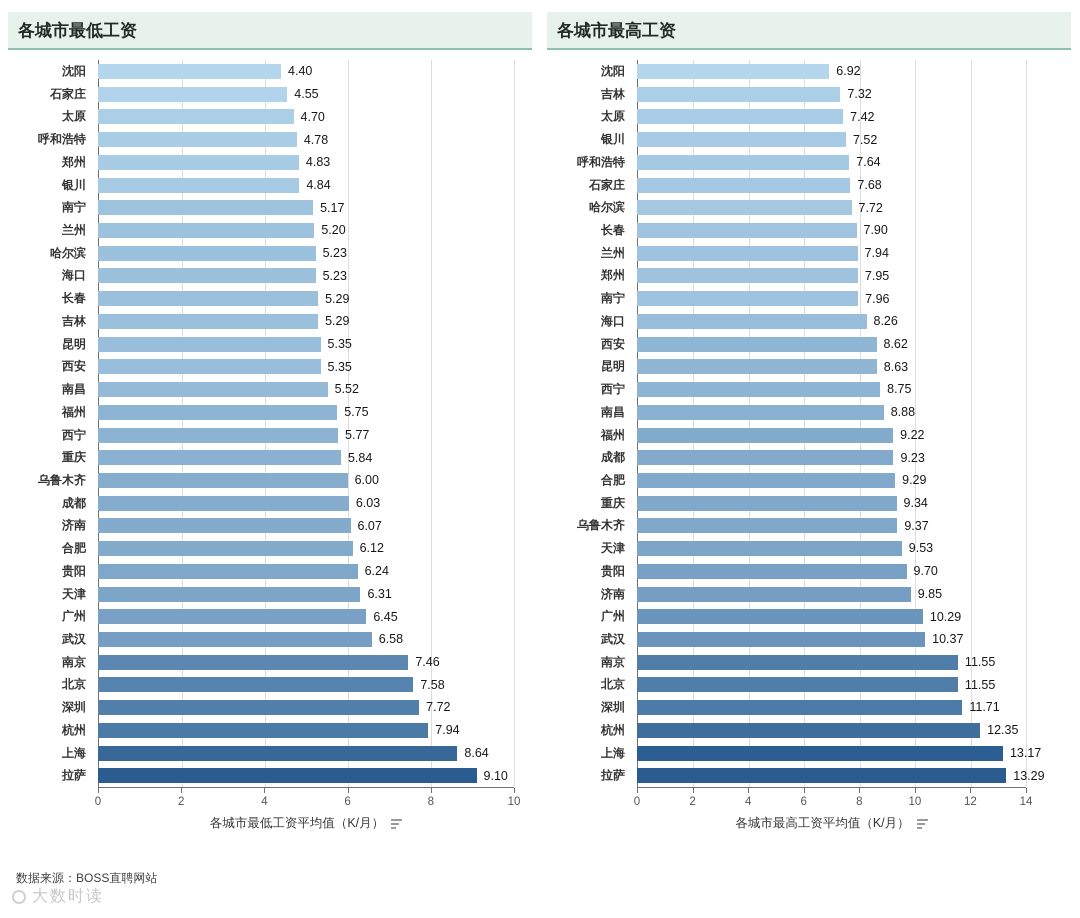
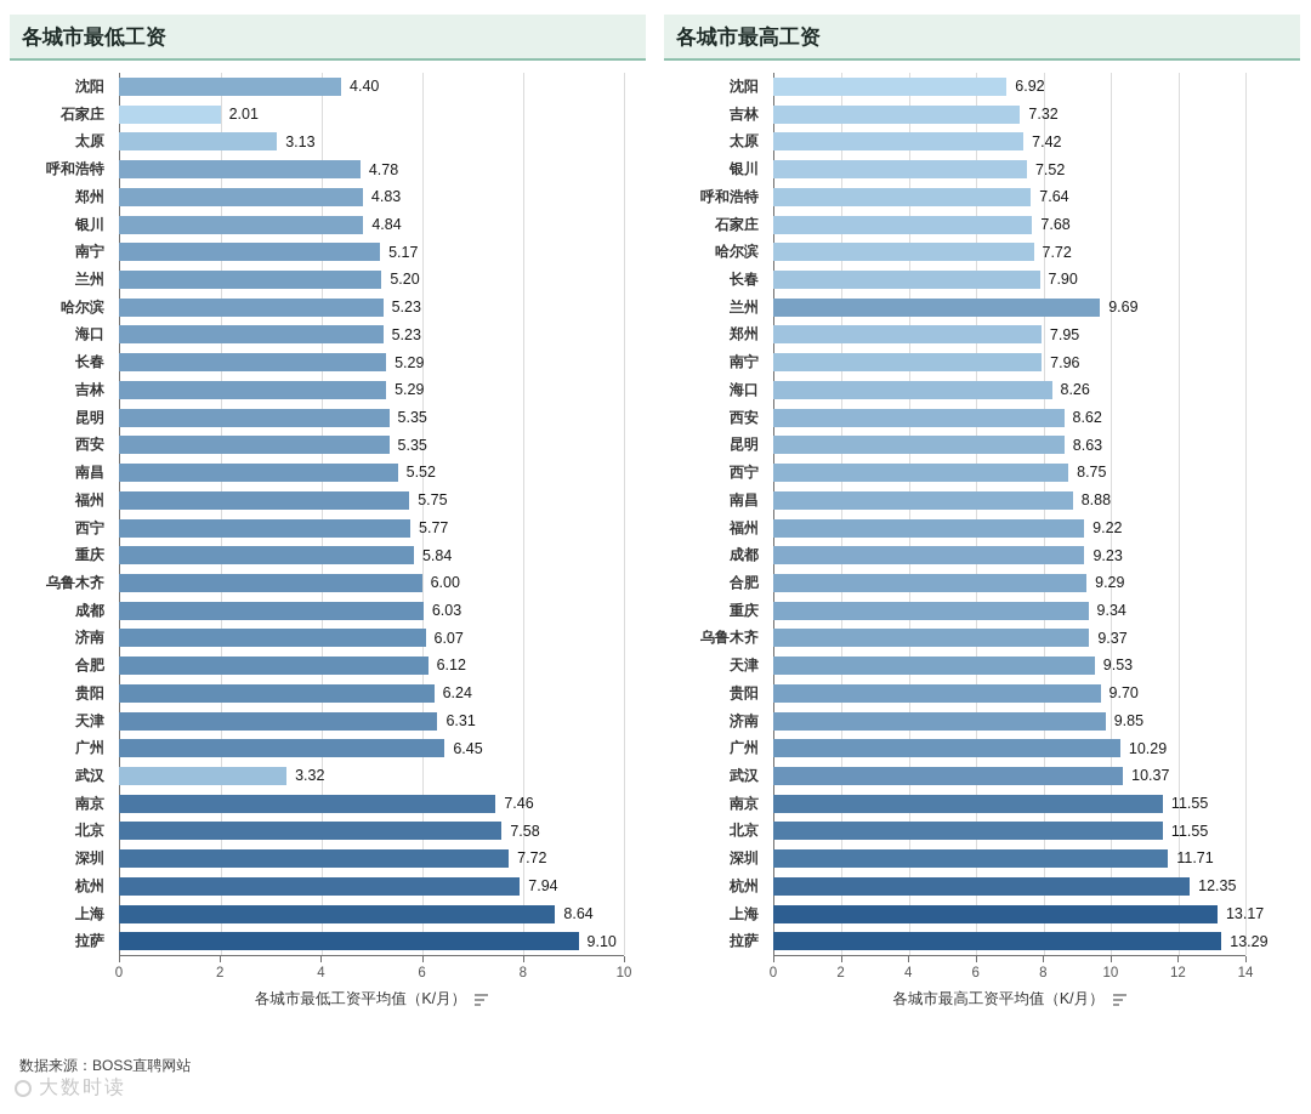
各城市最低工资/石家庄: 4.55 -> 2.01
各城市最低工资/太原: 4.70 -> 3.13
各城市最低工资/武汉: 6.58 -> 3.32
各城市最高工资/兰州: 7.94 -> 9.69
